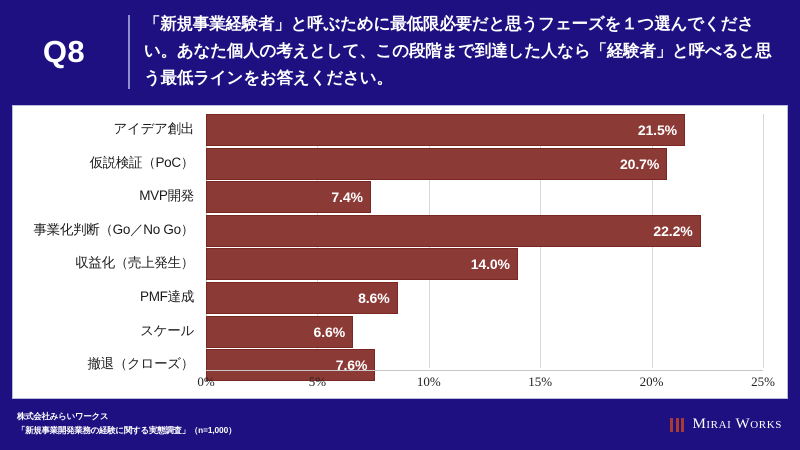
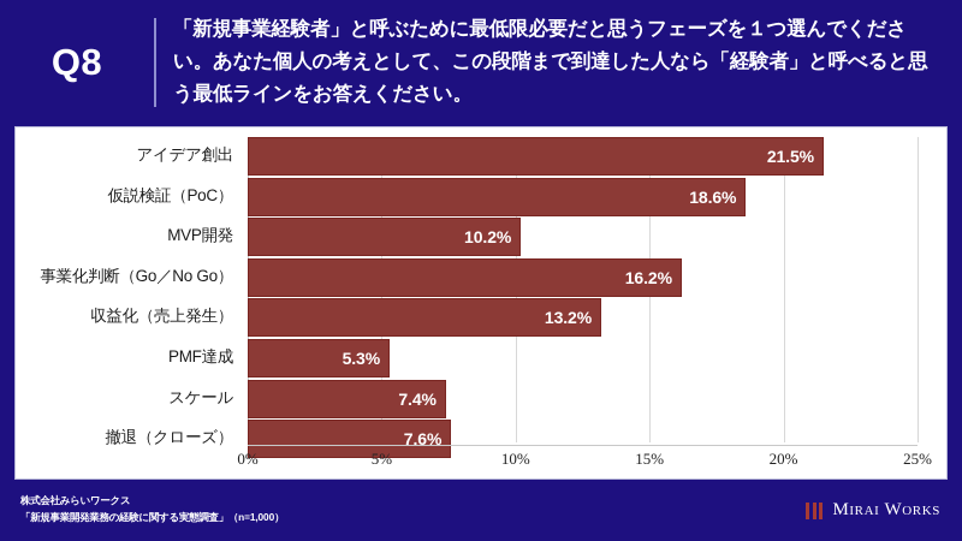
仮説検証（PoC）: 20.7% -> 18.6%
MVP開発: 7.4% -> 10.2%
事業化判断（Go／No Go）: 22.2% -> 16.2%
収益化（売上発生）: 14.0% -> 13.2%
PMF達成: 8.6% -> 5.3%
スケール: 6.6% -> 7.4%
